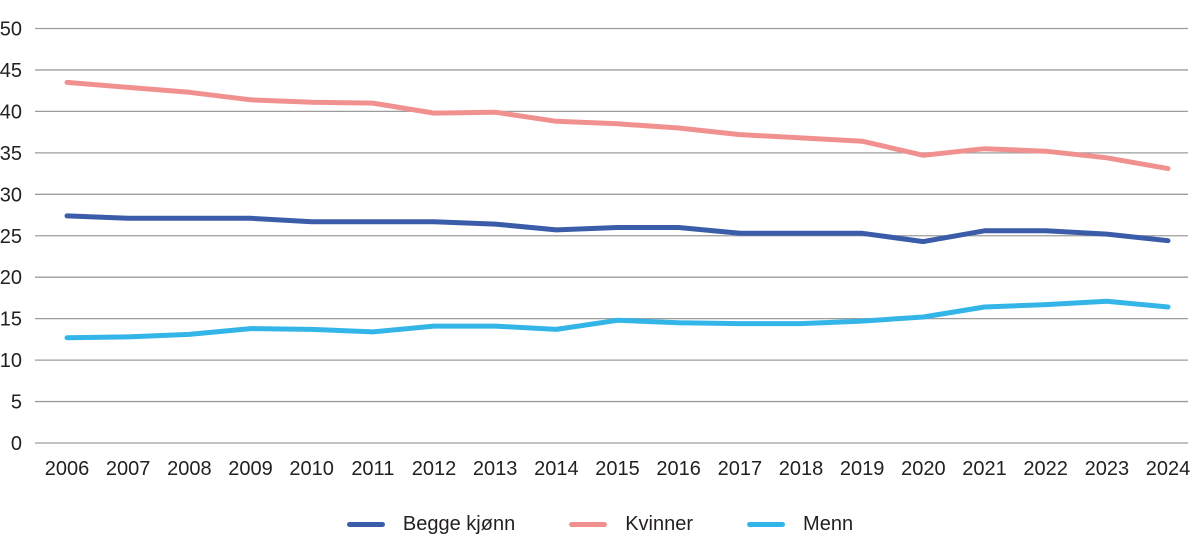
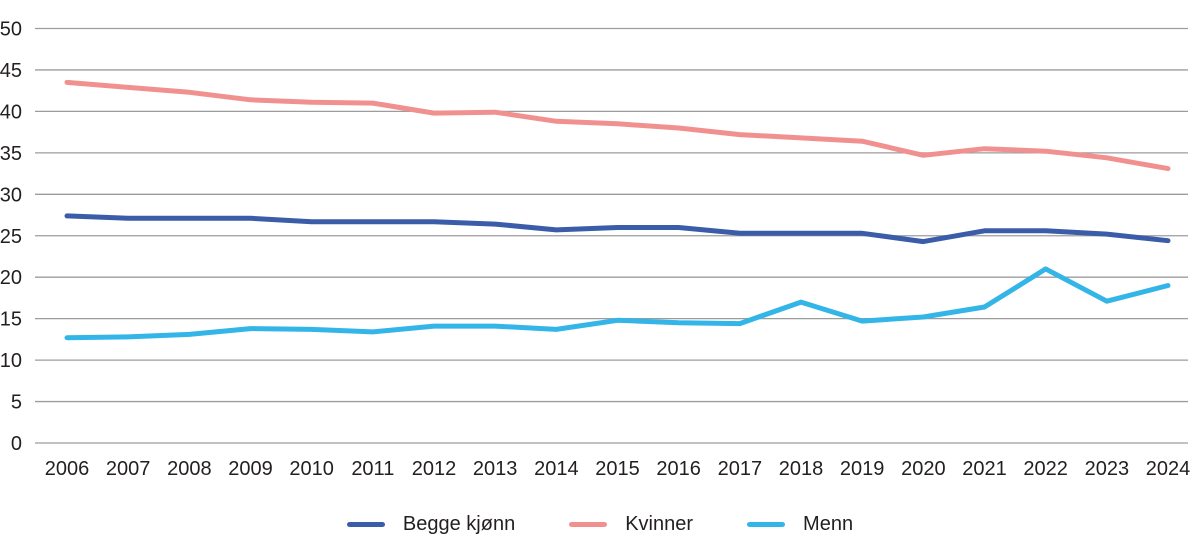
Menn/2018: 14 -> 17
Menn/2022: 17 -> 21
Menn/2024: 16 -> 19
